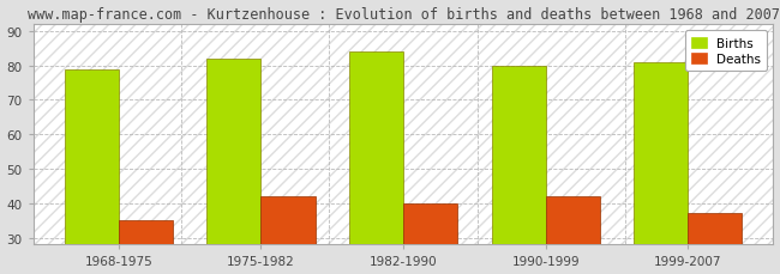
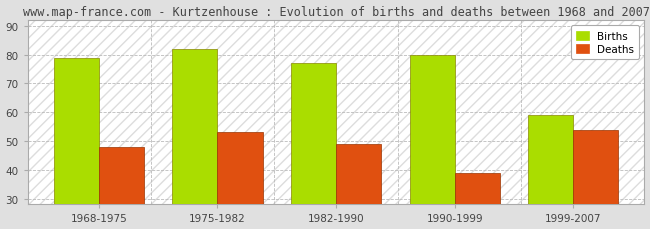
Deaths/1968-1975: 35 -> 48
Deaths/1975-1982: 42 -> 53
Births/1982-1990: 84 -> 77
Deaths/1982-1990: 40 -> 49
Deaths/1990-1999: 42 -> 39
Births/1999-2007: 81 -> 59
Deaths/1999-2007: 37 -> 54
